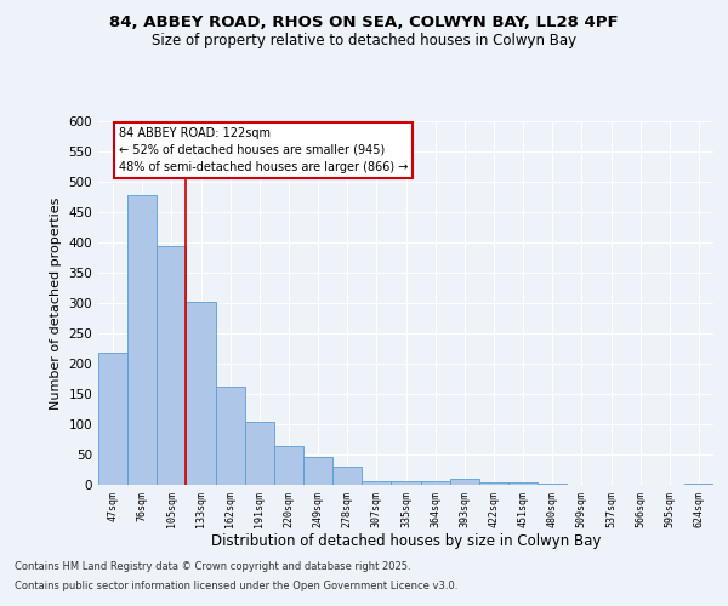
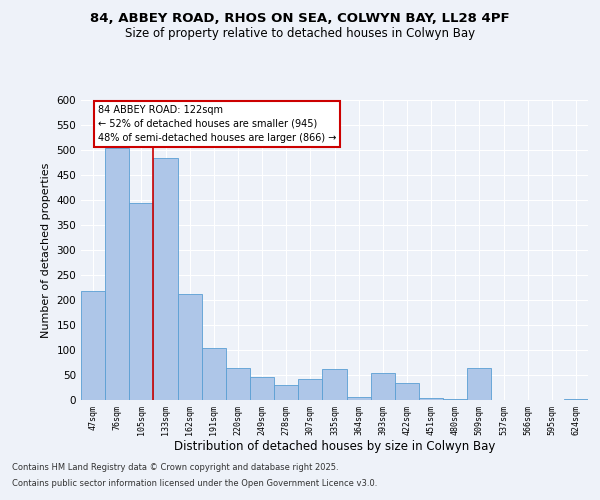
76sqm: 478 -> 504
133sqm: 303 -> 484
162sqm: 163 -> 212
307sqm: 7 -> 42
335sqm: 7 -> 62
393sqm: 10 -> 54
422sqm: 5 -> 34
509sqm: 1 -> 64
